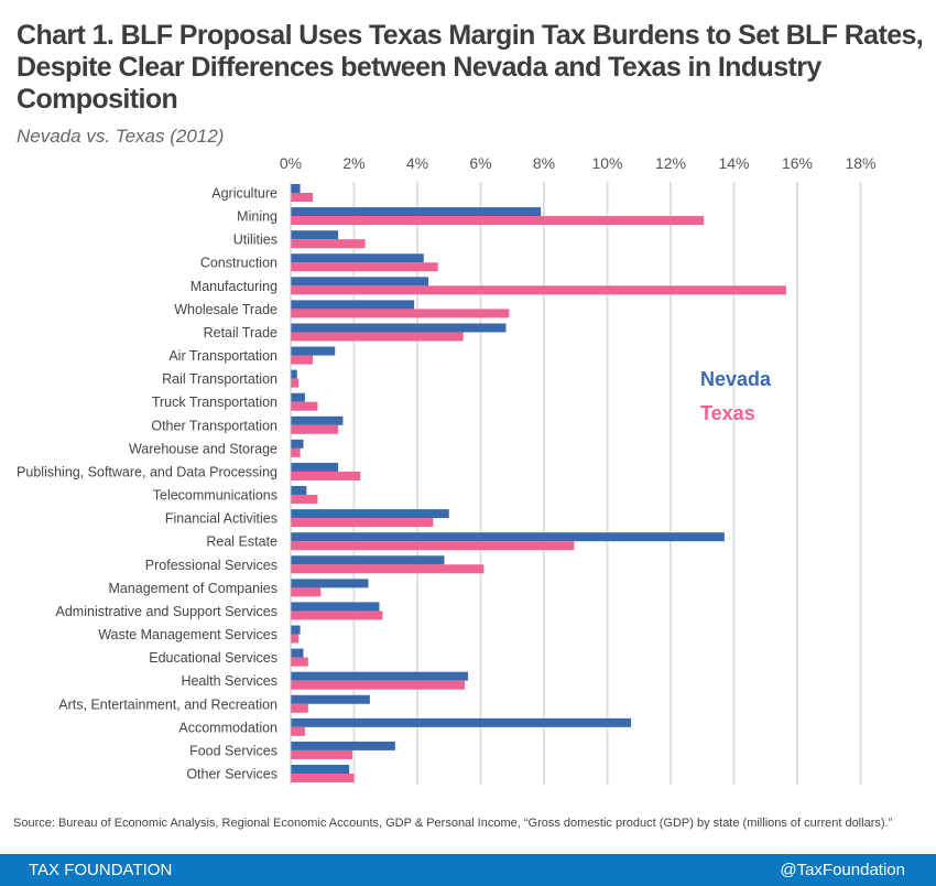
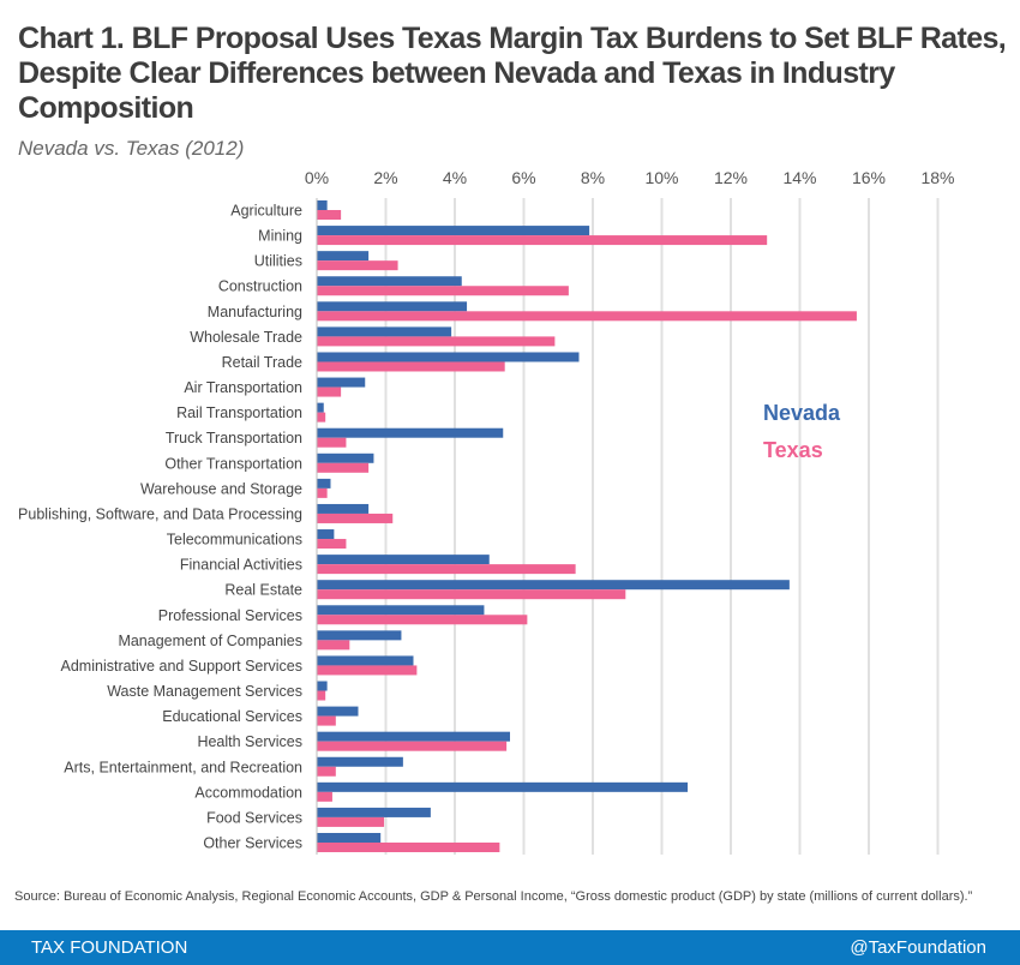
Texas/Construction: 4.7% -> 7.3%
Nevada/Retail Trade: 6.8% -> 7.6%
Nevada/Truck Transportation: 0.5% -> 5.4%
Texas/Financial Activities: 4.5% -> 7.5%
Nevada/Educational Services: 0.4% -> 1.2%
Texas/Other Services: 2.0% -> 5.3%
